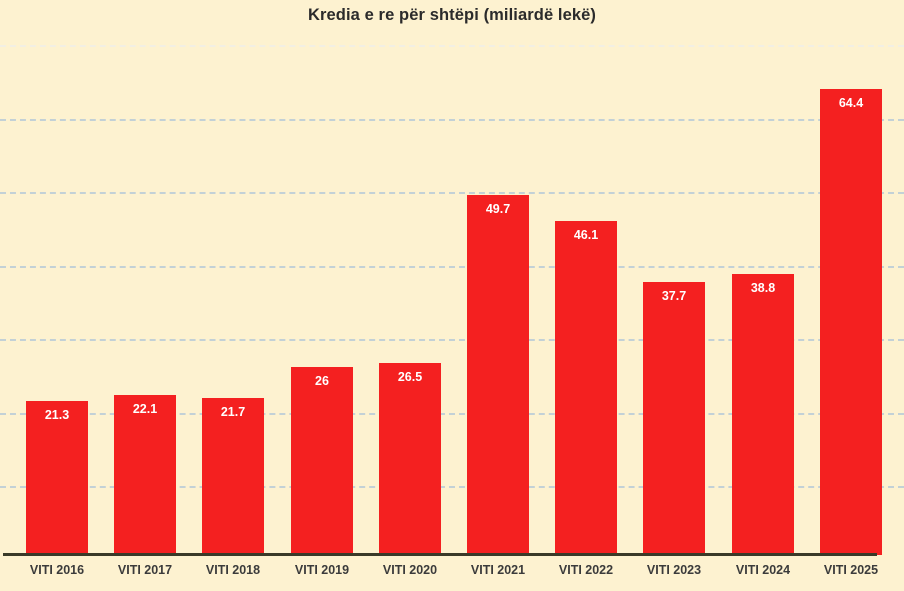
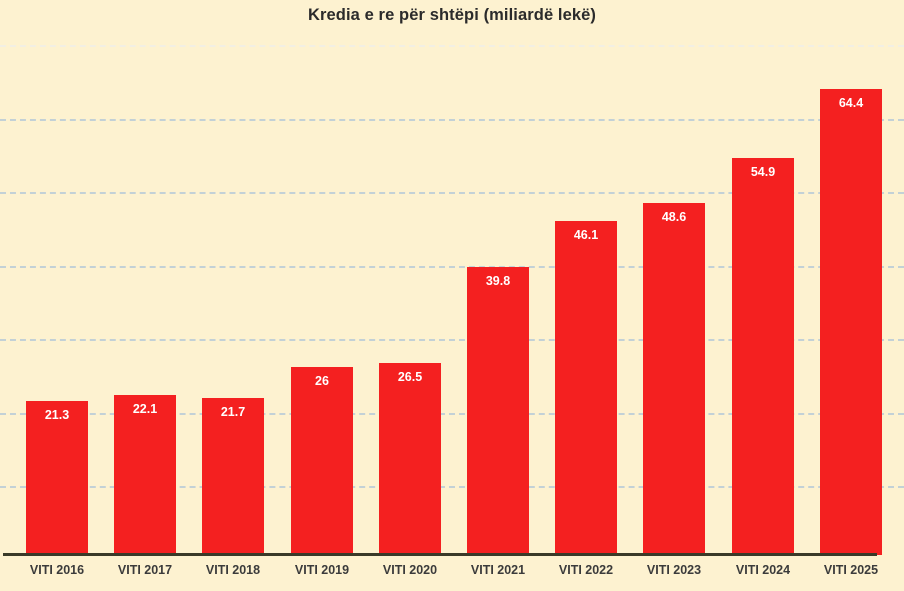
VITI 2021: 49.7 -> 39.8
VITI 2023: 37.7 -> 48.6
VITI 2024: 38.8 -> 54.9
